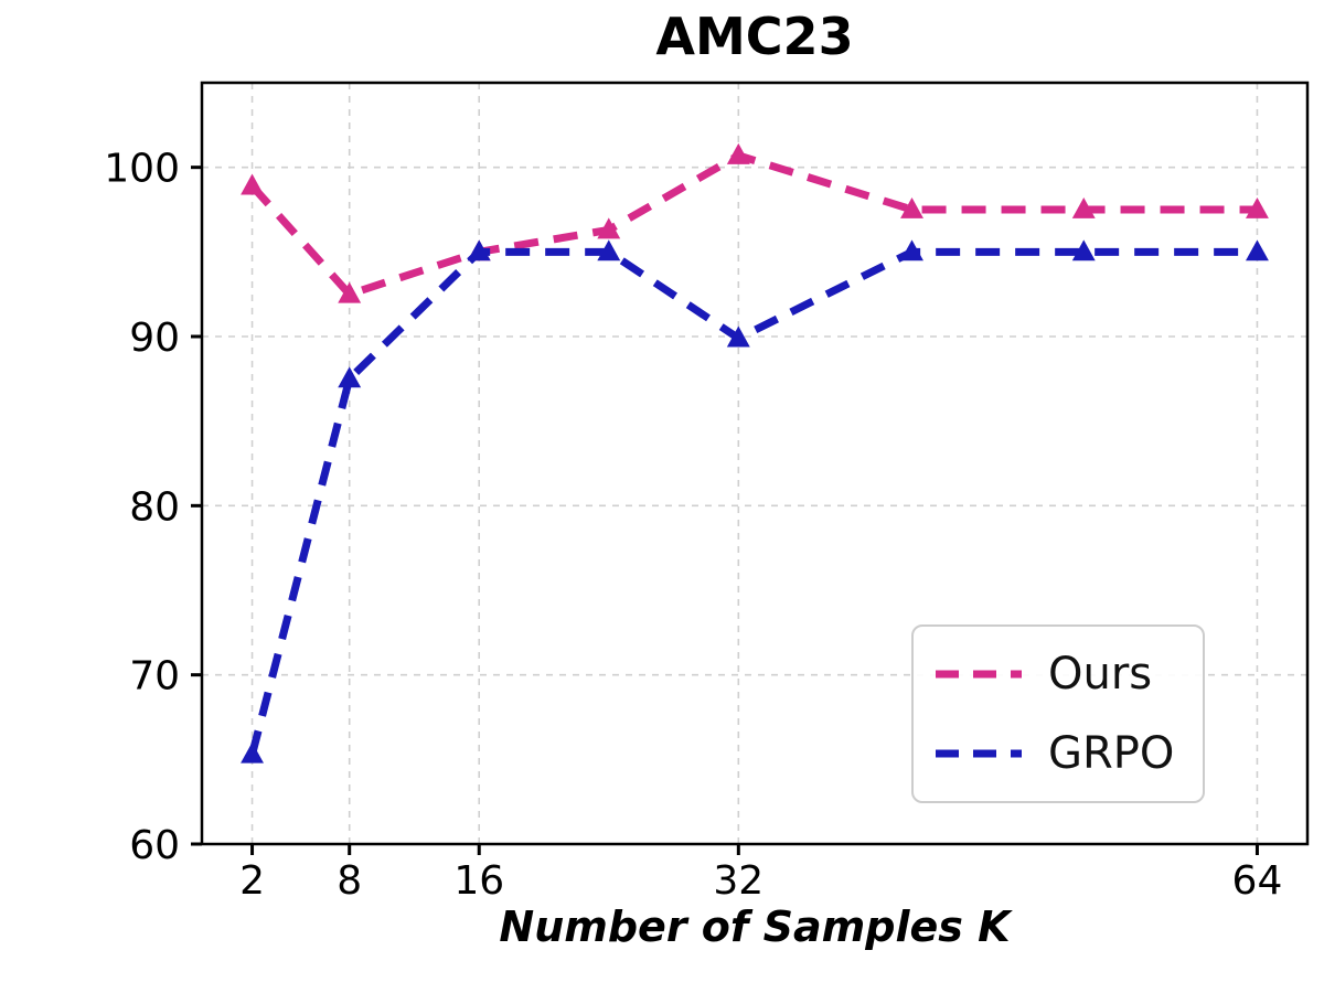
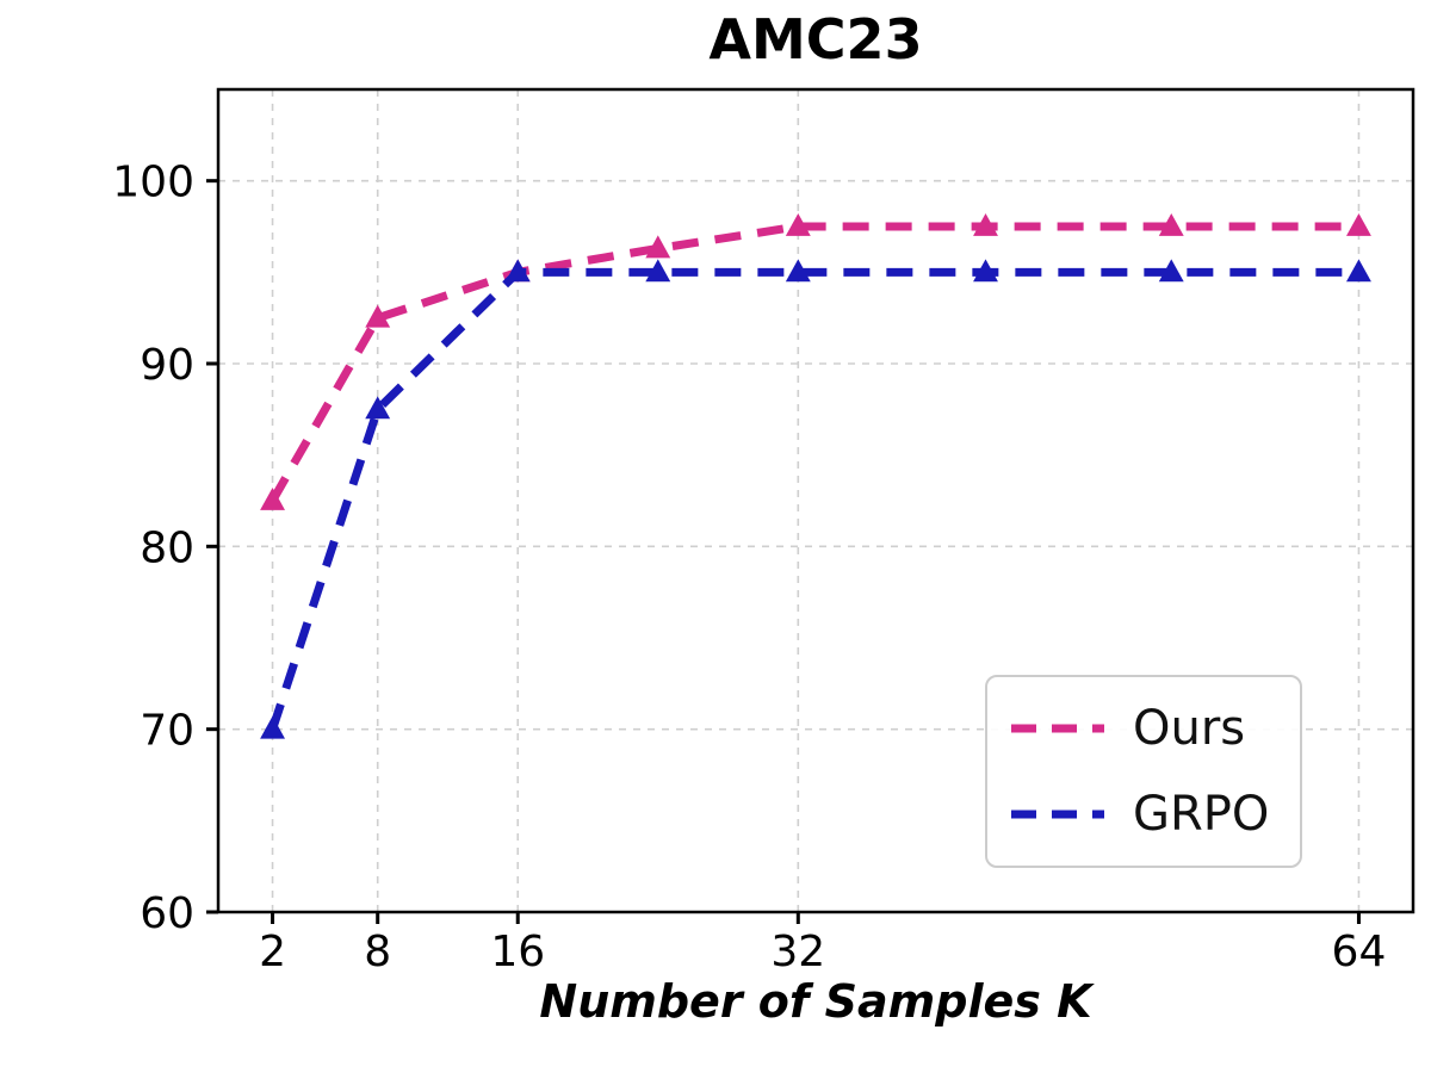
Ours/2: 98.9 -> 82.5
GRPO/2: 65.3 -> 70.0
Ours/32: 100.7 -> 97.5
GRPO/32: 89.9 -> 95.0
